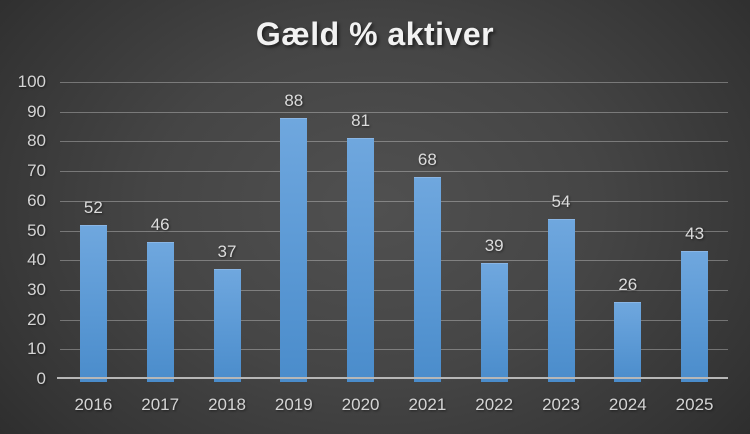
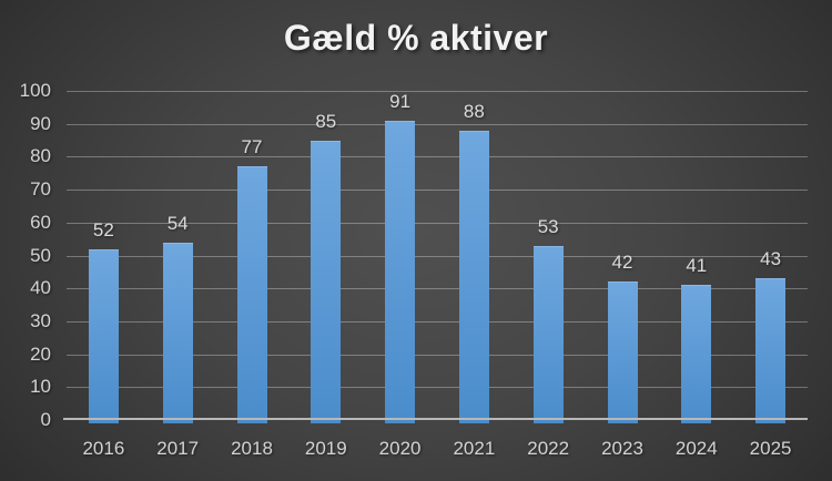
2017: 46 -> 54
2018: 37 -> 77
2019: 88 -> 85
2020: 81 -> 91
2021: 68 -> 88
2022: 39 -> 53
2023: 54 -> 42
2024: 26 -> 41
